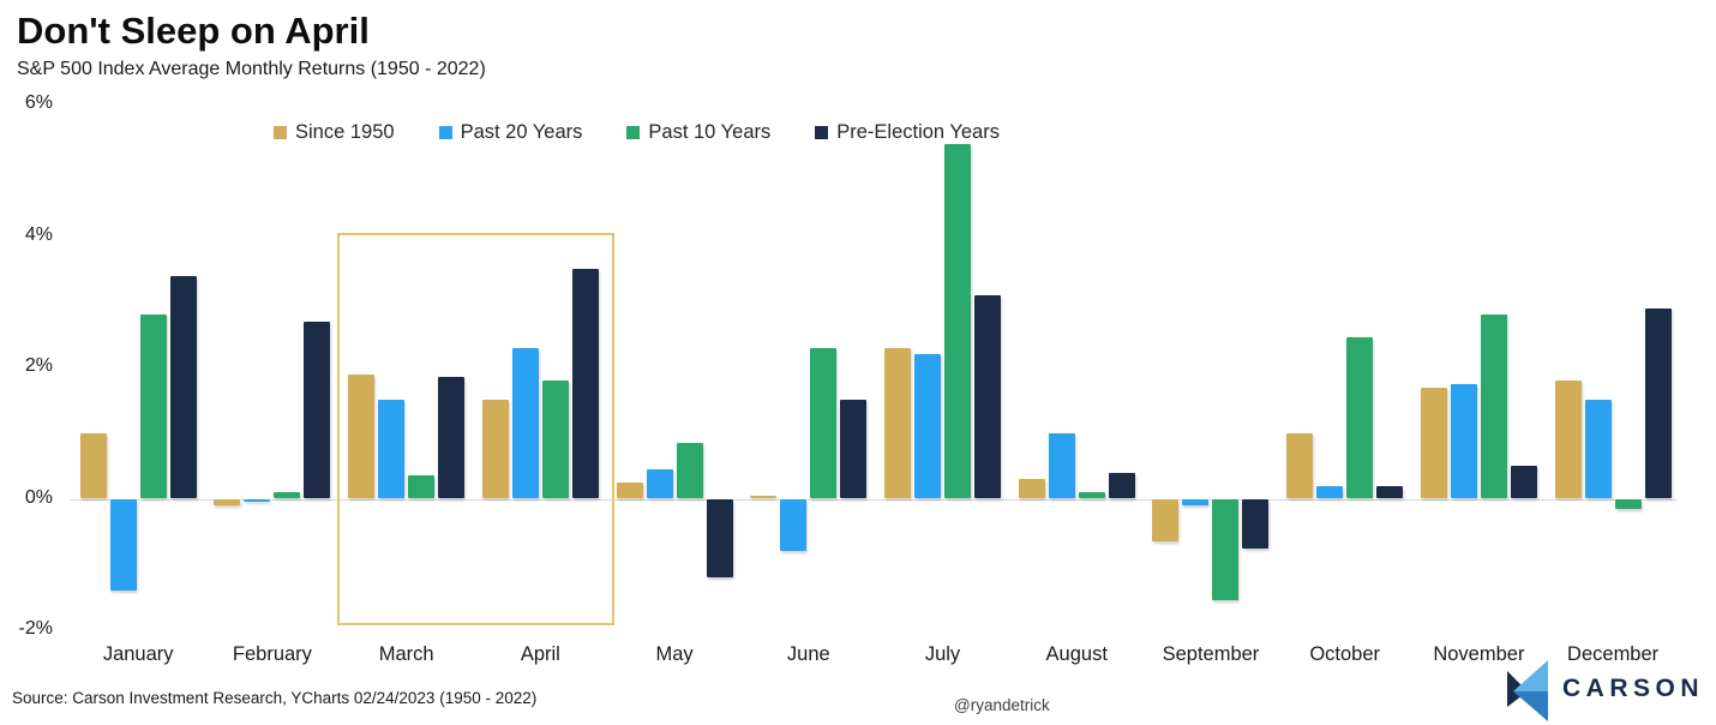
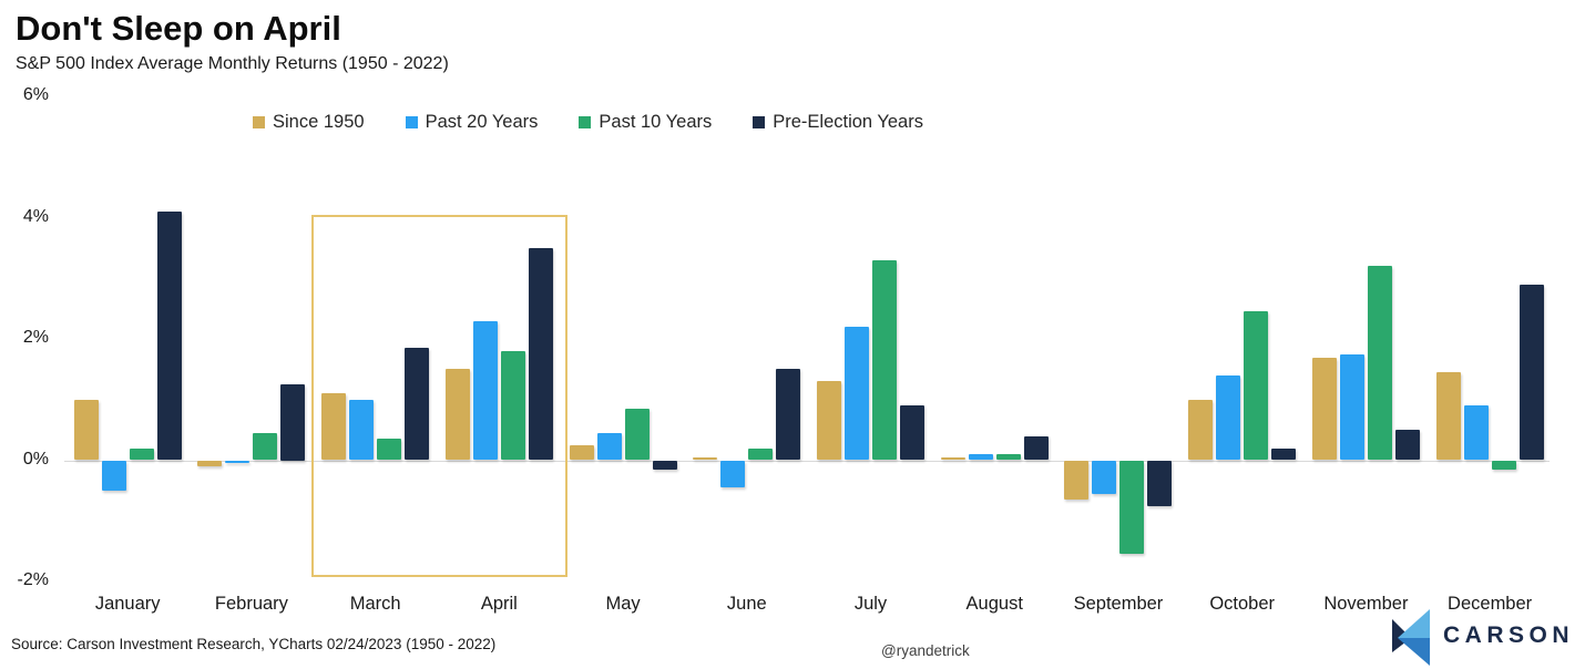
Past 20 Years/January: -1.4% -> -0.5%
Past 10 Years/January: 2.8% -> 0.2%
Pre-Election Years/January: 3.4% -> 4.1%
Past 10 Years/February: 0.1% -> 0.5%
Pre-Election Years/February: 2.7% -> 1.2%
Since 1950/March: 1.9% -> 1.1%
Past 20 Years/March: 1.5% -> 1.0%
Pre-Election Years/May: -1.2% -> -0.1%
Past 20 Years/June: -0.8% -> -0.5%
Past 10 Years/June: 2.3% -> 0.2%
Since 1950/July: 2.3% -> 1.3%
Past 10 Years/July: 5.4% -> 3.3%
Pre-Election Years/July: 3.1% -> 0.9%
Since 1950/August: 0.3% -> 0.1%
Past 20 Years/August: 1.0% -> 0.1%
Past 20 Years/September: -0.1% -> -0.6%
Past 20 Years/October: 0.2% -> 1.4%
Past 10 Years/November: 2.8% -> 3.2%
Since 1950/December: 1.8% -> 1.4%
Past 20 Years/December: 1.5% -> 0.9%
